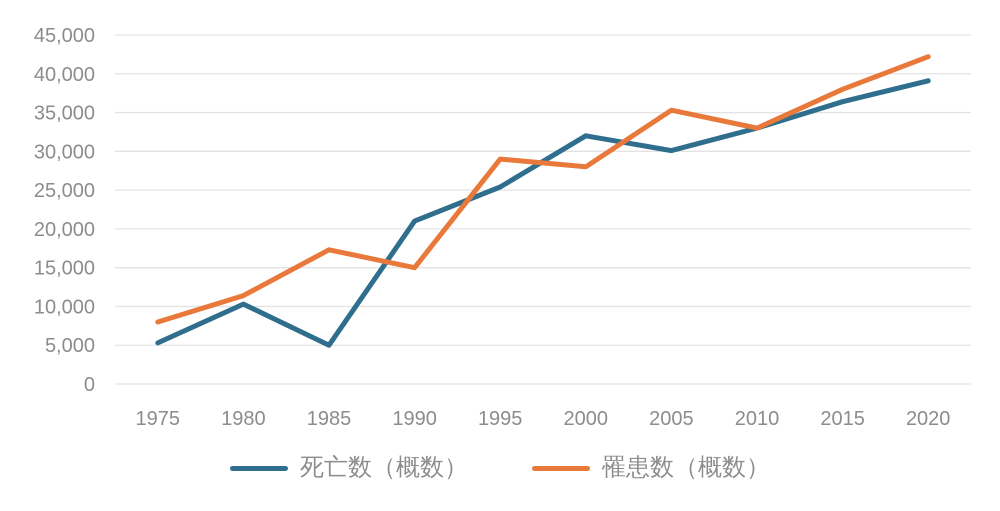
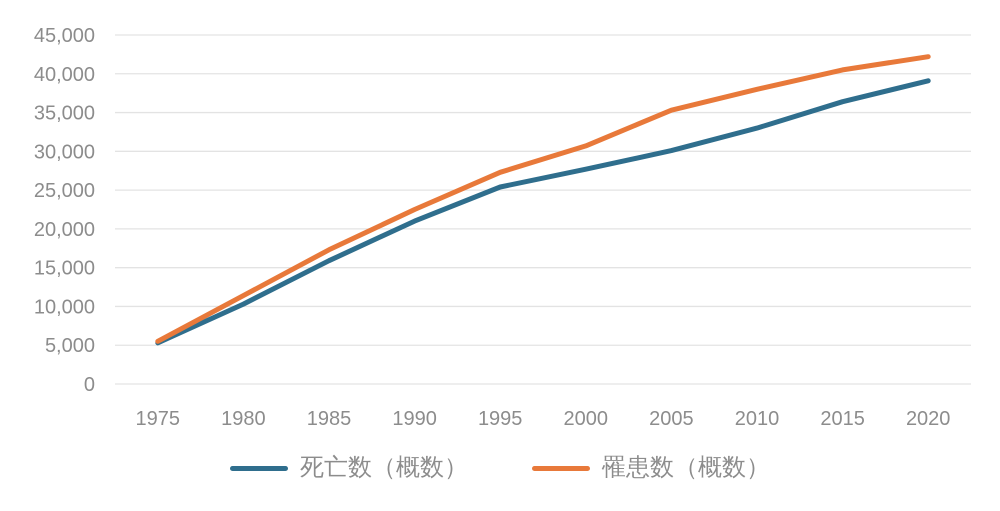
罹患数（概数）/1975: 8000 -> 6000
死亡数（概数）/1985: 5000 -> 16000
罹患数（概数）/1990: 15000 -> 22000
罹患数（概数）/1995: 29000 -> 27000
死亡数（概数）/2000: 32000 -> 28000
罹患数（概数）/2000: 28000 -> 31000
罹患数（概数）/2010: 33000 -> 38000
罹患数（概数）/2015: 38000 -> 40000
